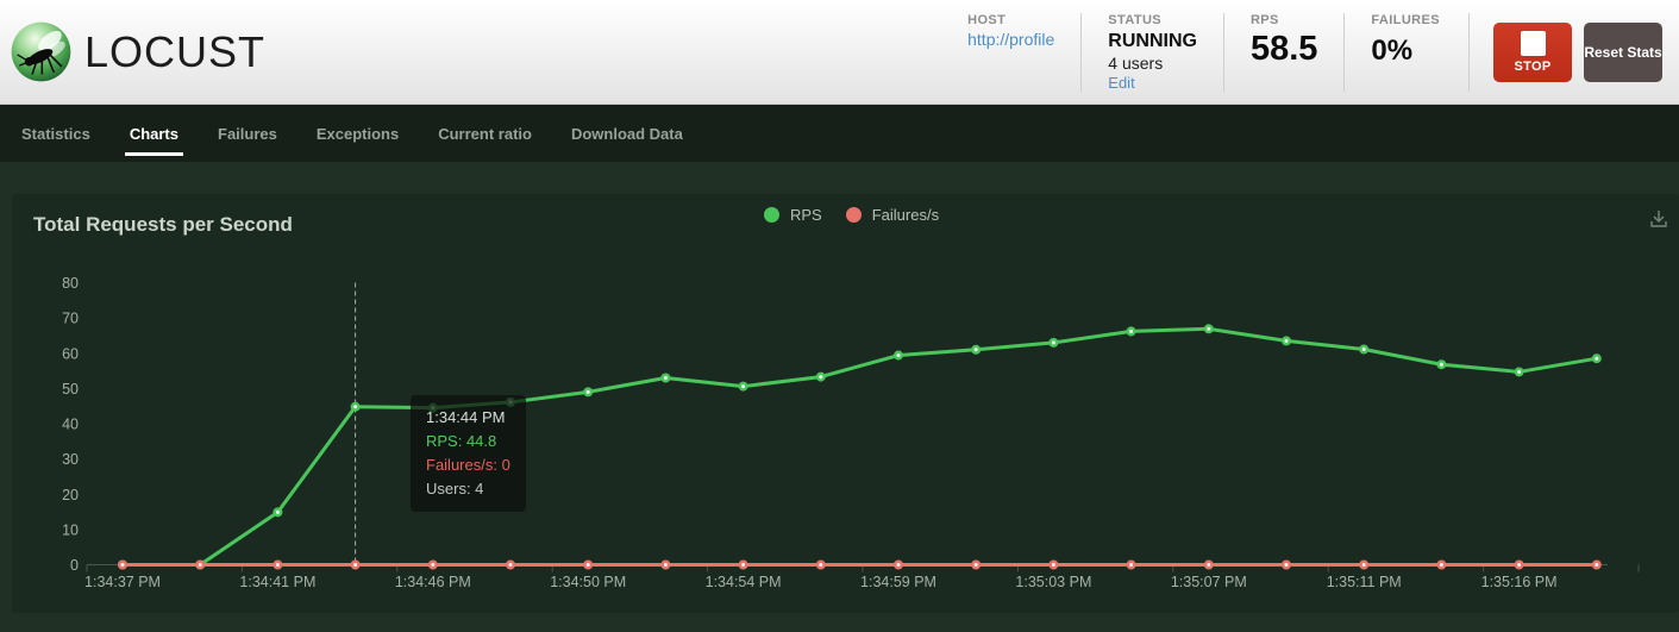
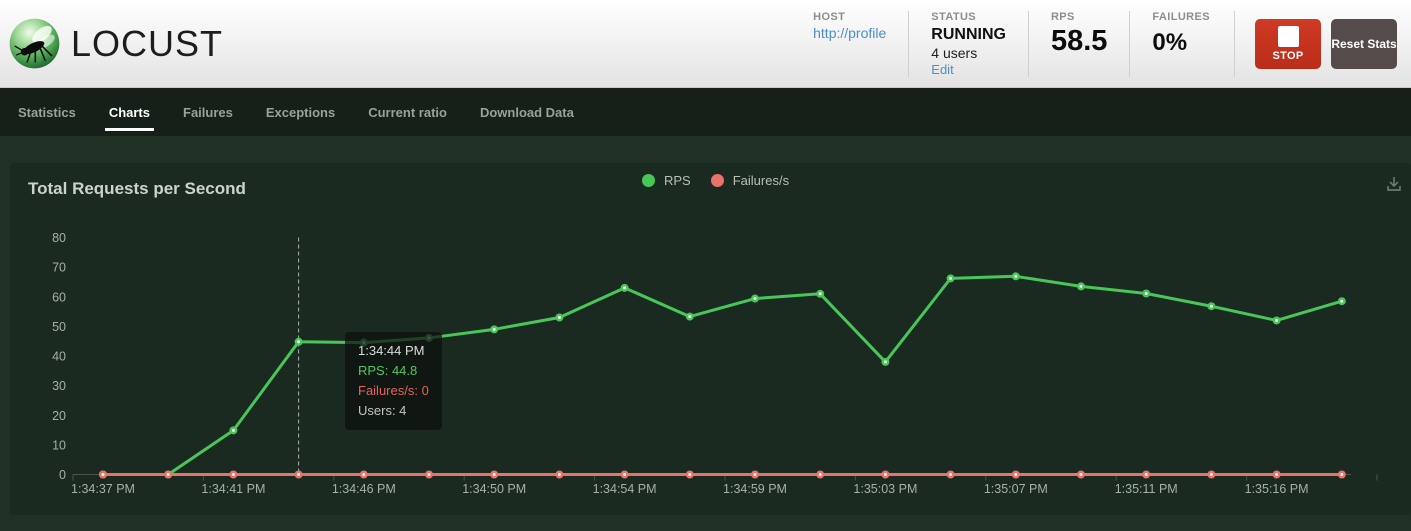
RPS/1:34:54 PM: 51 -> 63
RPS/1:35:03 PM: 63 -> 38
RPS/1:35:16 PM: 55 -> 52
